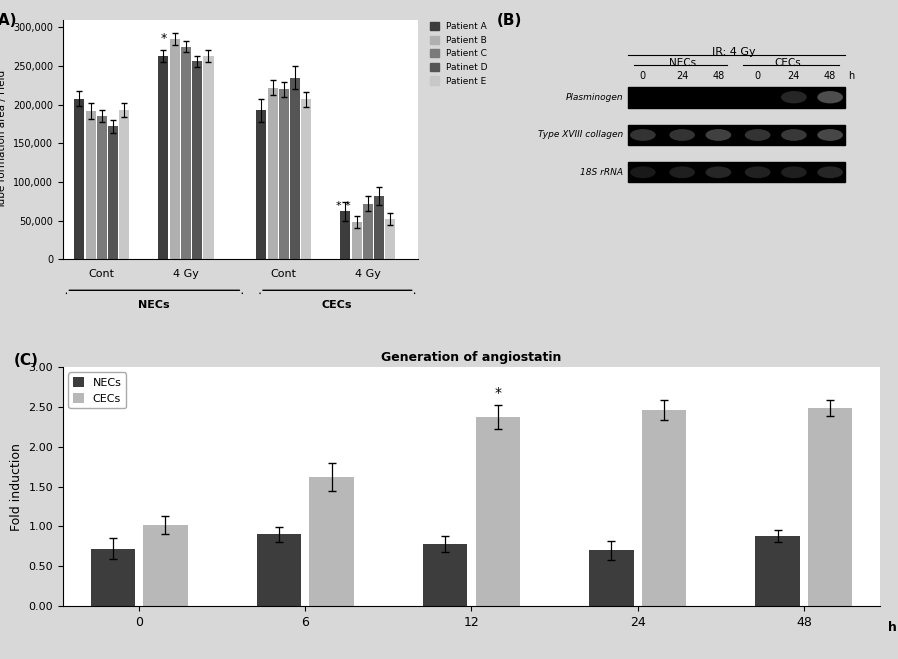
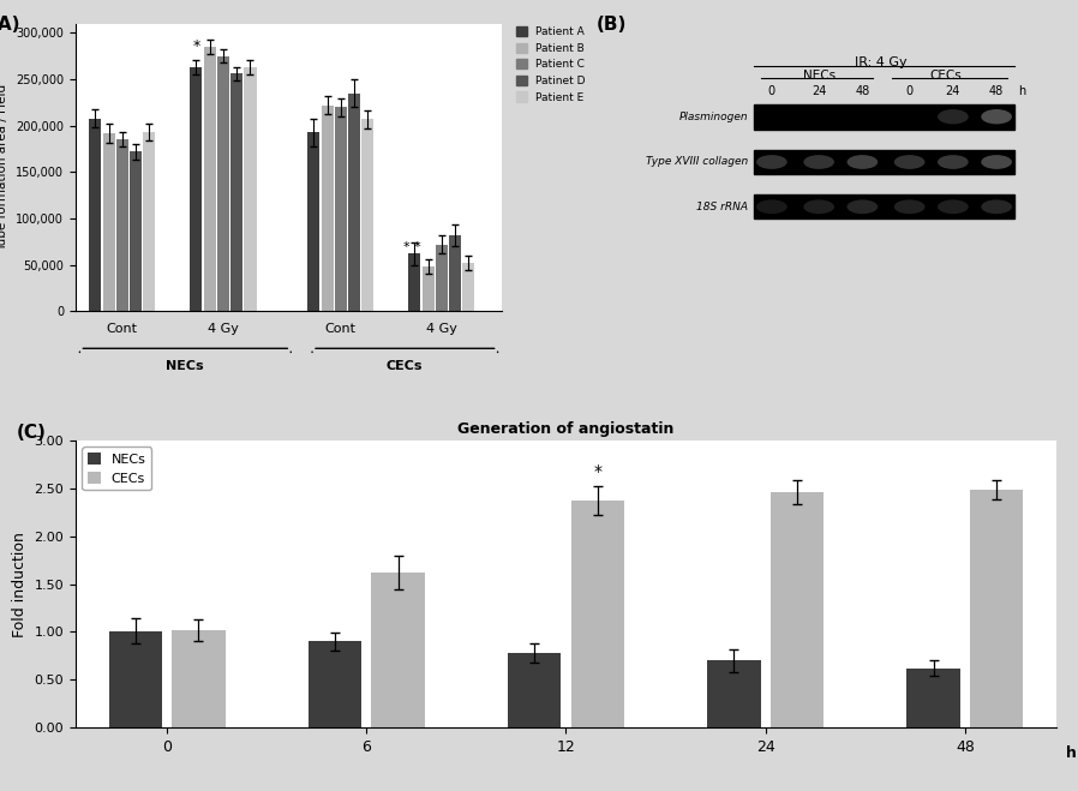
Generation of angiostatin/NECs/0: 0.72 -> 1.01
Generation of angiostatin/NECs/48: 0.88 -> 0.62
